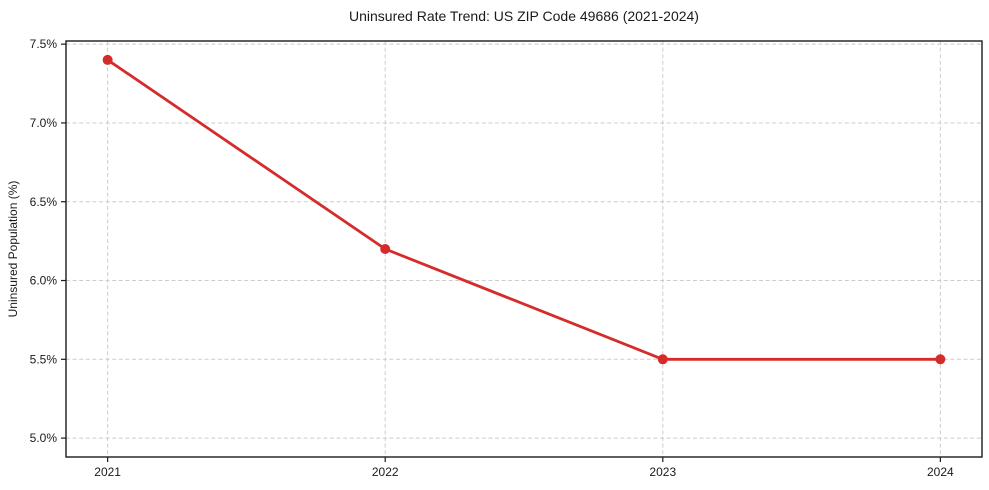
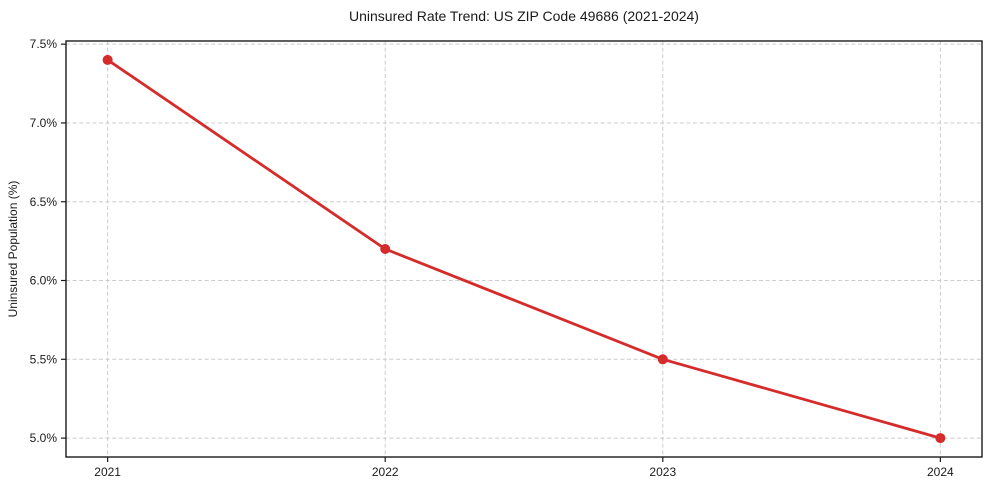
2024: 5.5% -> 5.0%
